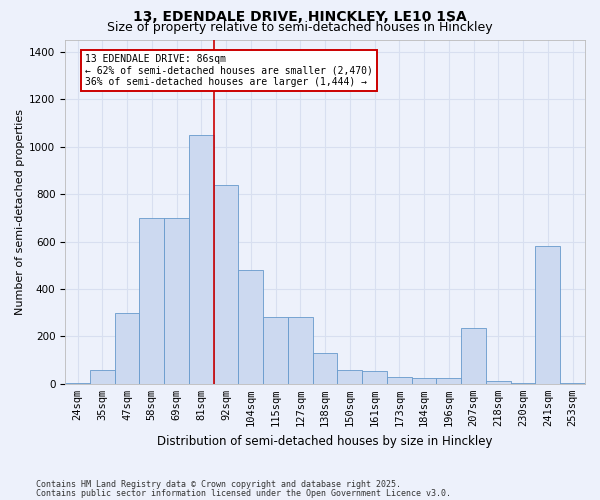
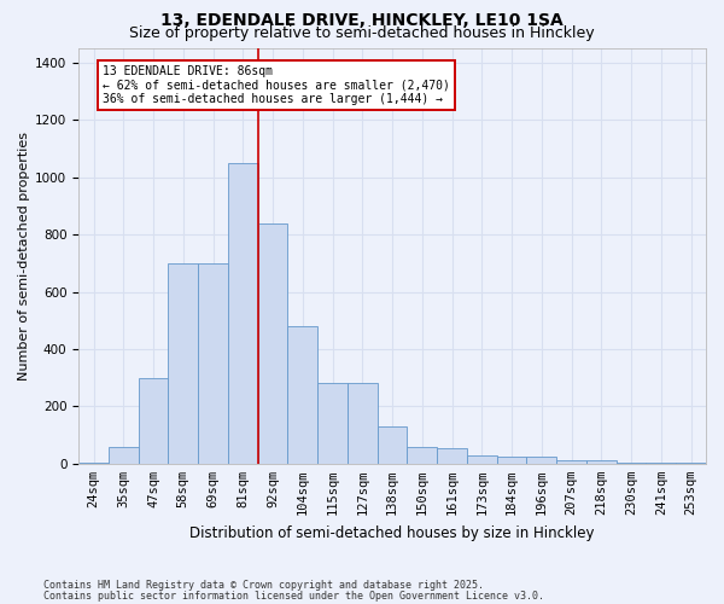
207sqm: 235 -> 10
241sqm: 580 -> 3
